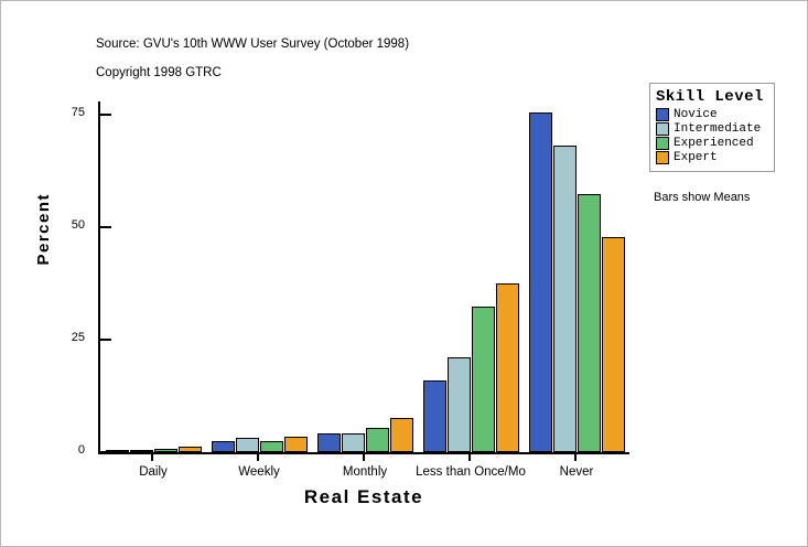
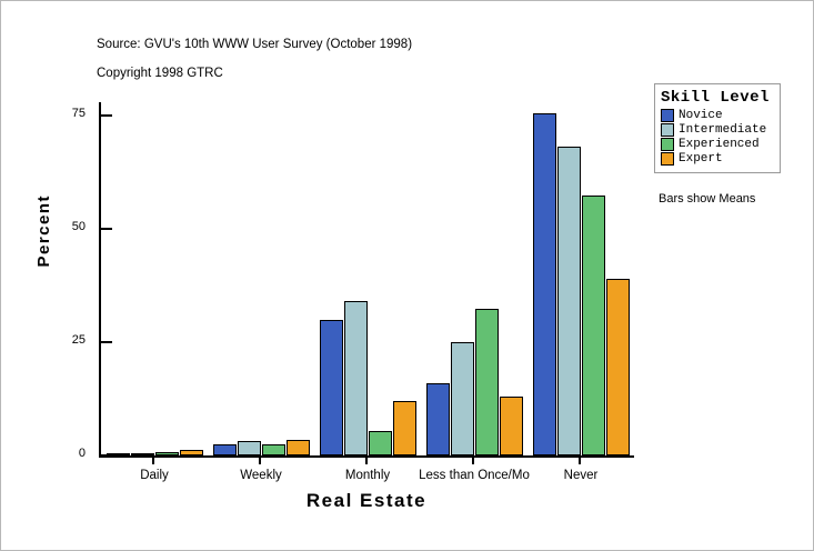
Novice/Monthly: 4 -> 30
Intermediate/Monthly: 4 -> 34
Expert/Monthly: 8 -> 12
Intermediate/Less than Once/Mo: 21 -> 25
Expert/Less than Once/Mo: 38 -> 13
Expert/Never: 48 -> 39
